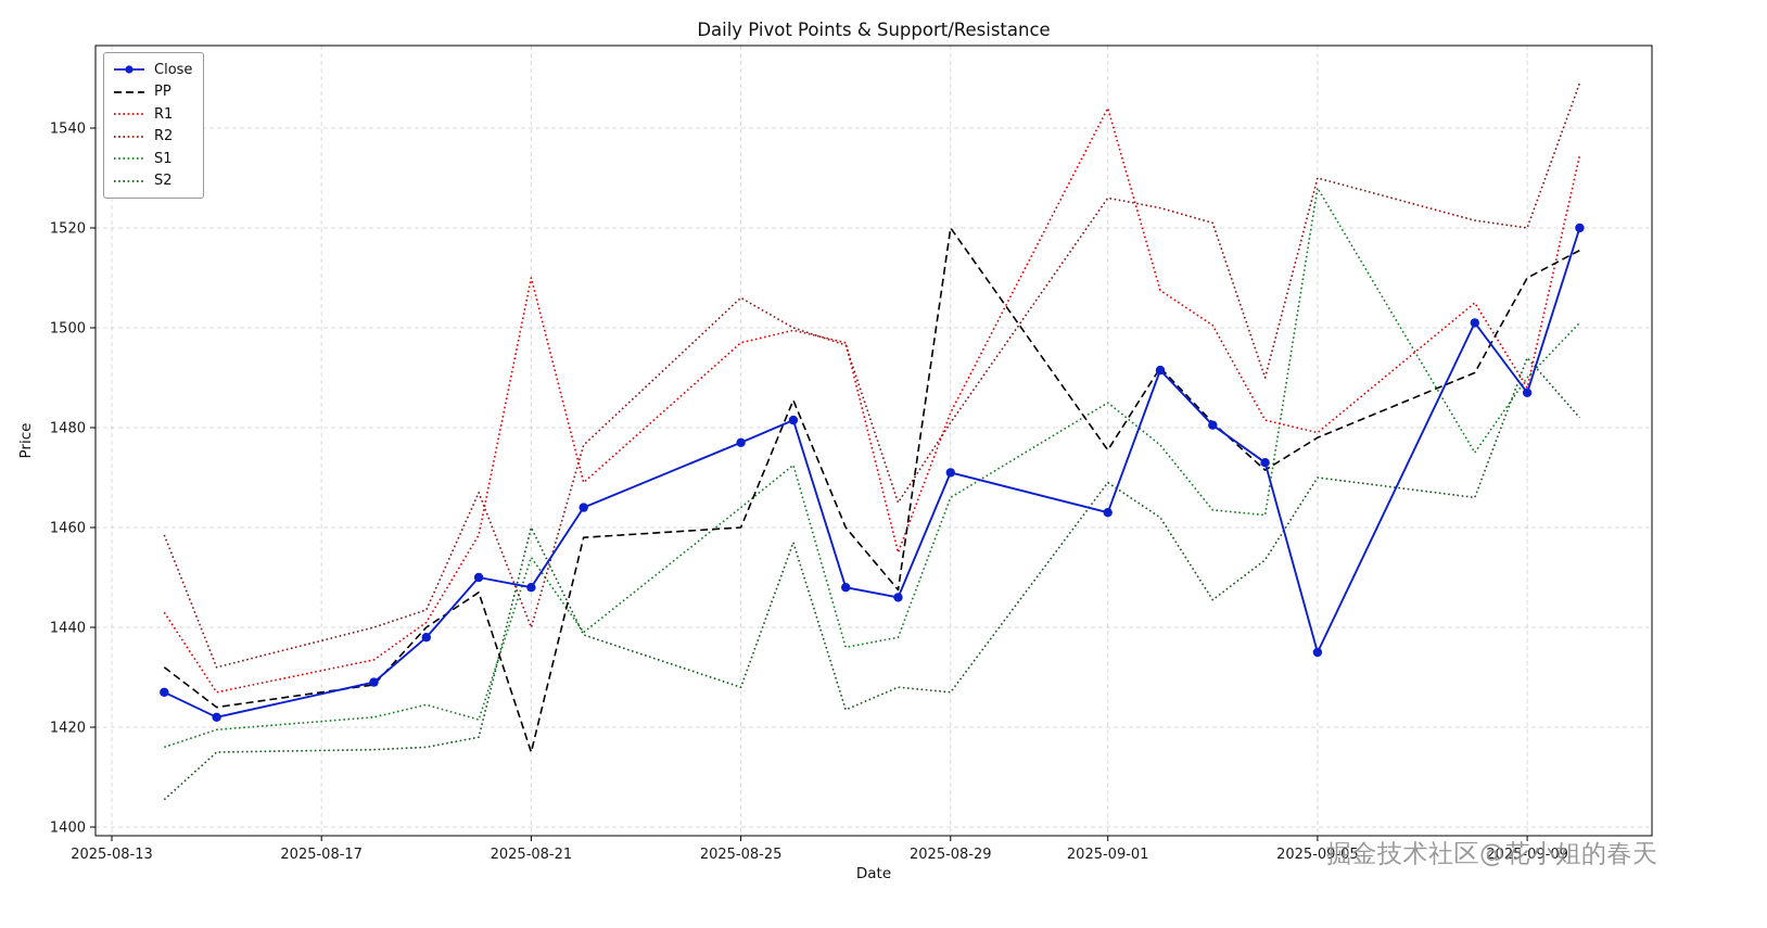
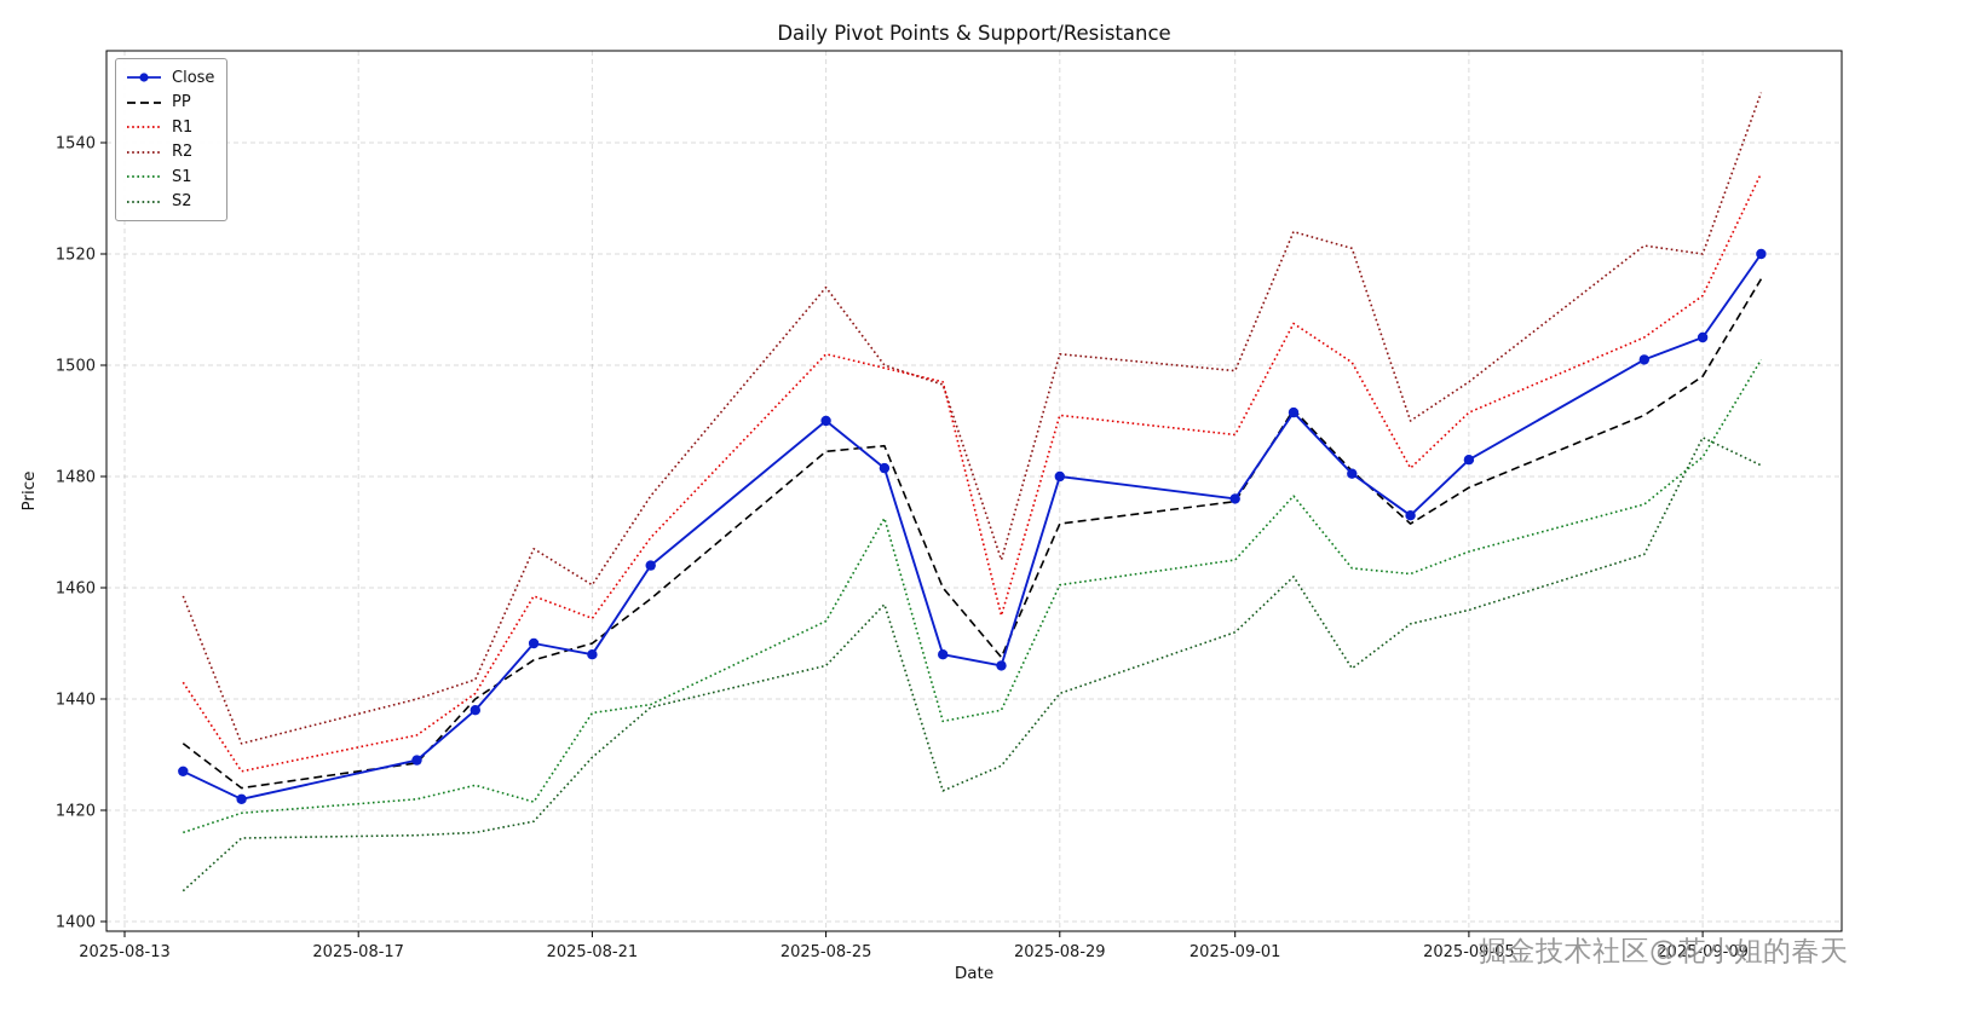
PP/2025-08-21: 1415 -> 1450
R1/2025-08-21: 1510 -> 1454
R2/2025-08-21: 1440 -> 1460
S1/2025-08-21: 1454 -> 1438
S2/2025-08-21: 1460 -> 1430
Close/2025-08-25: 1477 -> 1490
PP/2025-08-25: 1460 -> 1484
R1/2025-08-25: 1497 -> 1502
R2/2025-08-25: 1506 -> 1514
S1/2025-08-25: 1464 -> 1454
S2/2025-08-25: 1428 -> 1446
Close/2025-08-29: 1471 -> 1480
PP/2025-08-29: 1520 -> 1472
R1/2025-08-29: 1483 -> 1491
R2/2025-08-29: 1481 -> 1502
S1/2025-08-29: 1466 -> 1460
S2/2025-08-29: 1427 -> 1441
Close/2025-09-01: 1463 -> 1476
R1/2025-09-01: 1544 -> 1488
R2/2025-09-01: 1526 -> 1499
S1/2025-09-01: 1485 -> 1465
S2/2025-09-01: 1469 -> 1452
Close/2025-09-05: 1435 -> 1483
R1/2025-09-05: 1479 -> 1492
R2/2025-09-05: 1530 -> 1497
S1/2025-09-05: 1528 -> 1466
S2/2025-09-05: 1470 -> 1456
Close/2025-09-09: 1487 -> 1505
PP/2025-09-09: 1510 -> 1498
R1/2025-09-09: 1488 -> 1512
S1/2025-09-09: 1490 -> 1484
S2/2025-09-09: 1494 -> 1487
